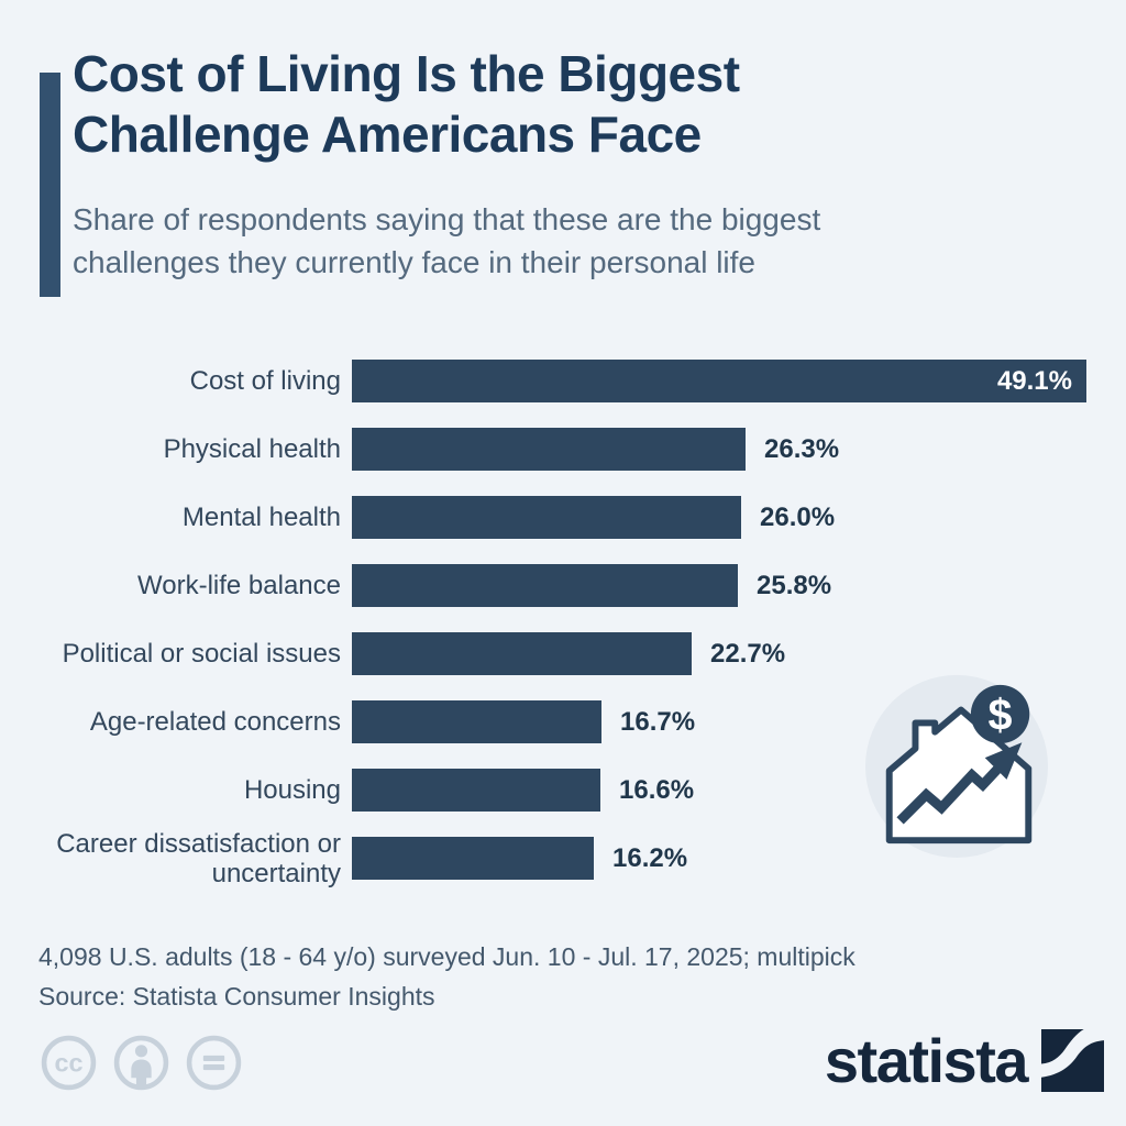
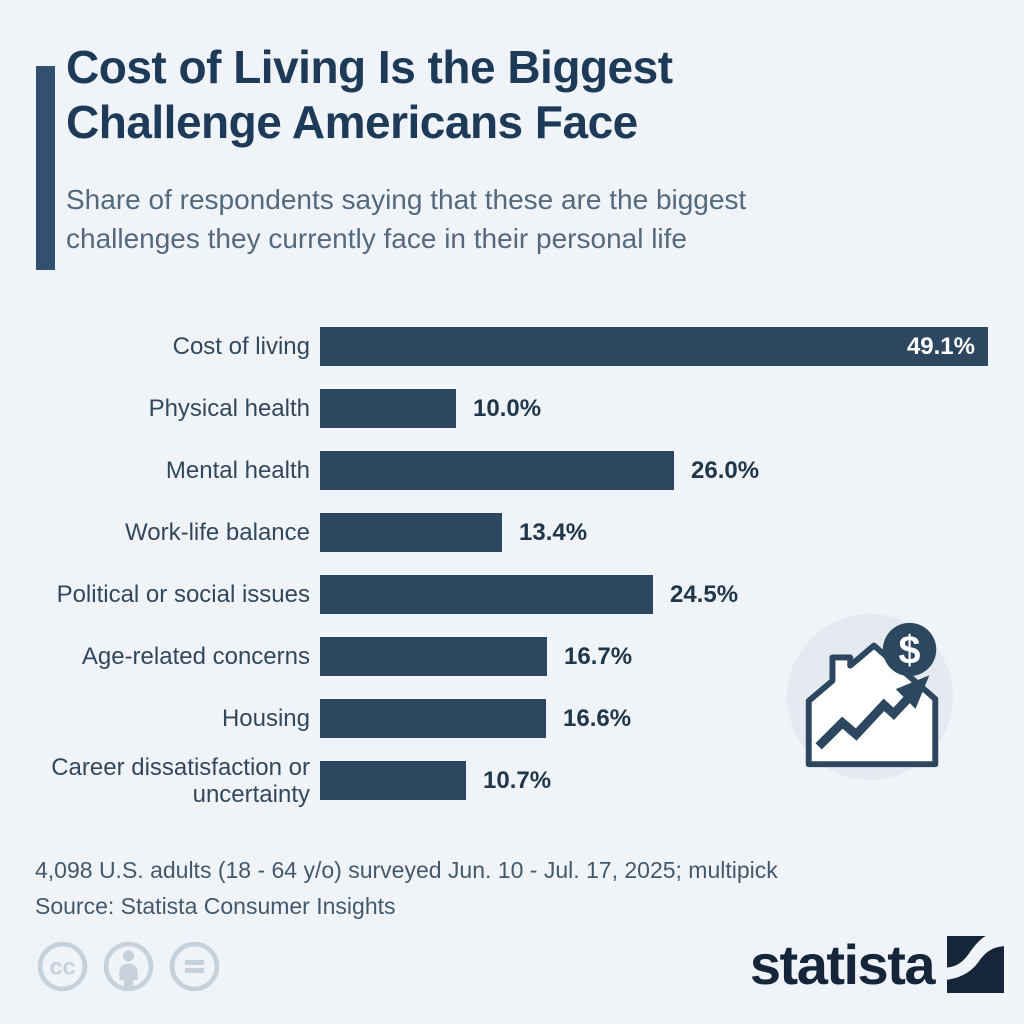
Physical health: 26.3% -> 10.0%
Work-life balance: 25.8% -> 13.4%
Political or social issues: 22.7% -> 24.5%
Career dissatisfaction or uncertainty: 16.2% -> 10.7%
